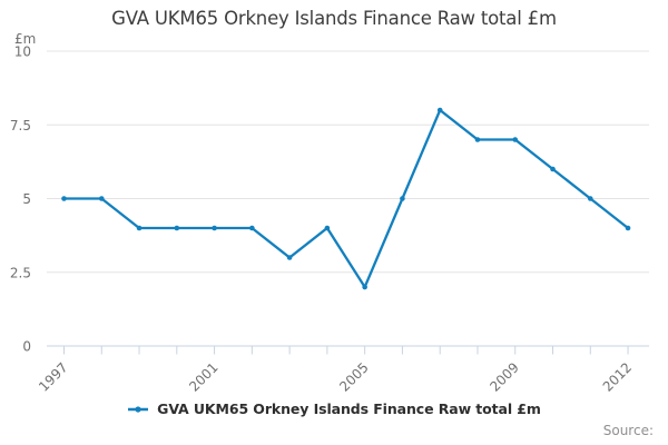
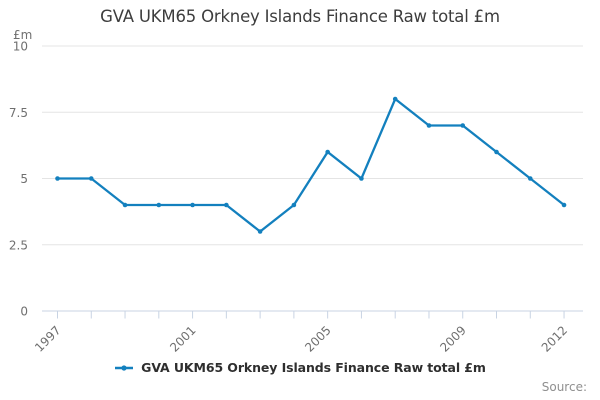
2005: 2 -> 6
